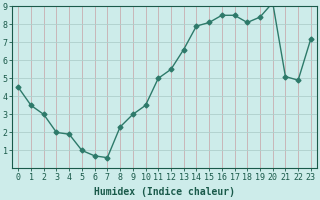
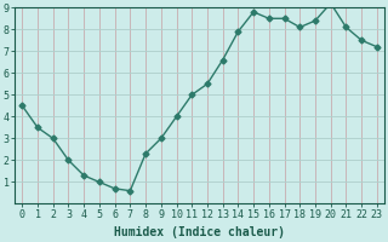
4: 1.9 -> 1.3
10: 3.5 -> 4.0
15: 8.1 -> 8.8
21: 5.1 -> 8.1
22: 4.9 -> 7.5
